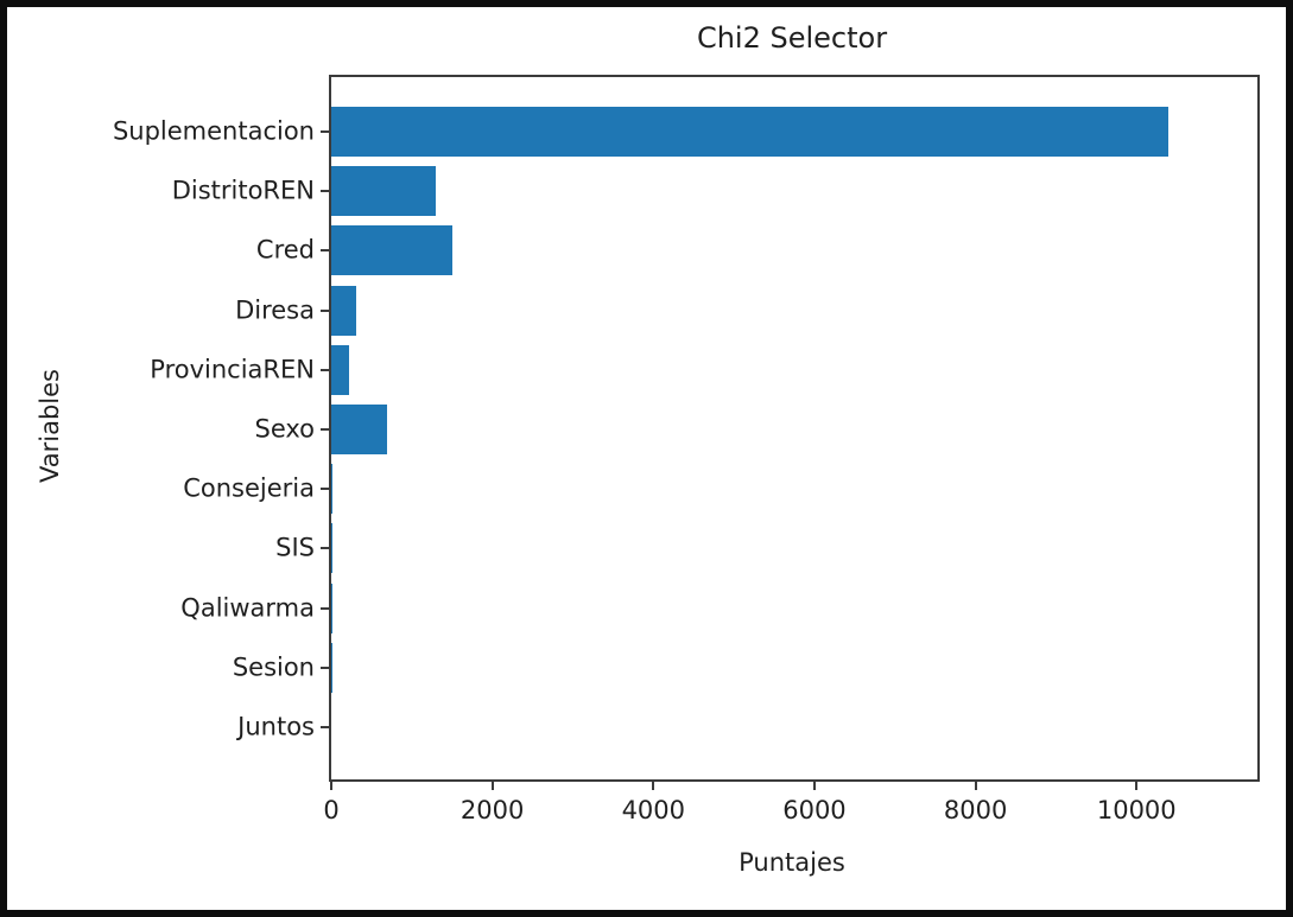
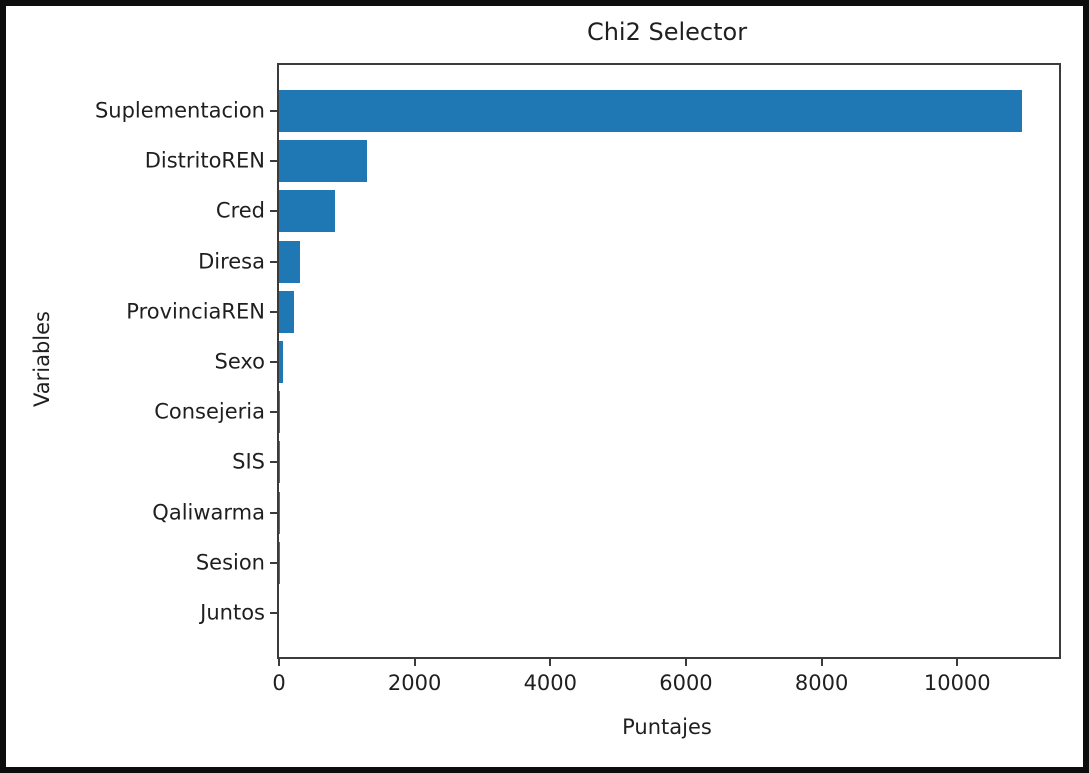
Suplementacion: 10400 -> 11000
Cred: 1500 -> 800
Sexo: 700 -> 100
